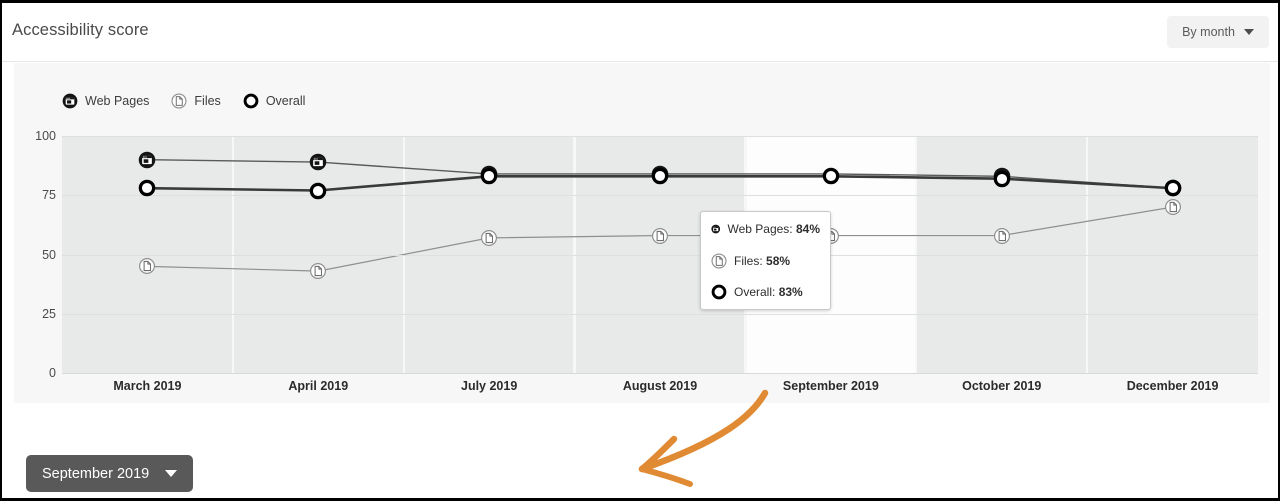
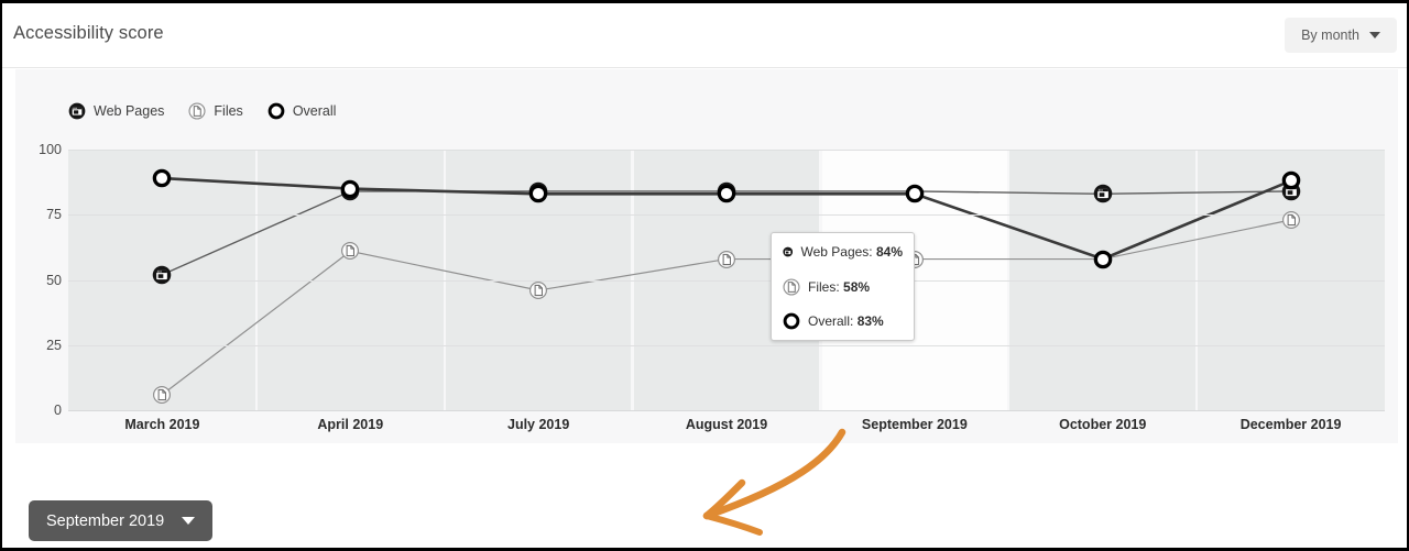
Web Pages/March 2019: 90 -> 52
Files/March 2019: 45 -> 6
Overall/March 2019: 78 -> 89
Web Pages/April 2019: 89 -> 84
Files/April 2019: 43 -> 61
Overall/April 2019: 77 -> 85
Files/July 2019: 57 -> 46
Overall/October 2019: 82 -> 58
Web Pages/December 2019: 78 -> 84
Files/December 2019: 70 -> 73
Overall/December 2019: 78 -> 88
